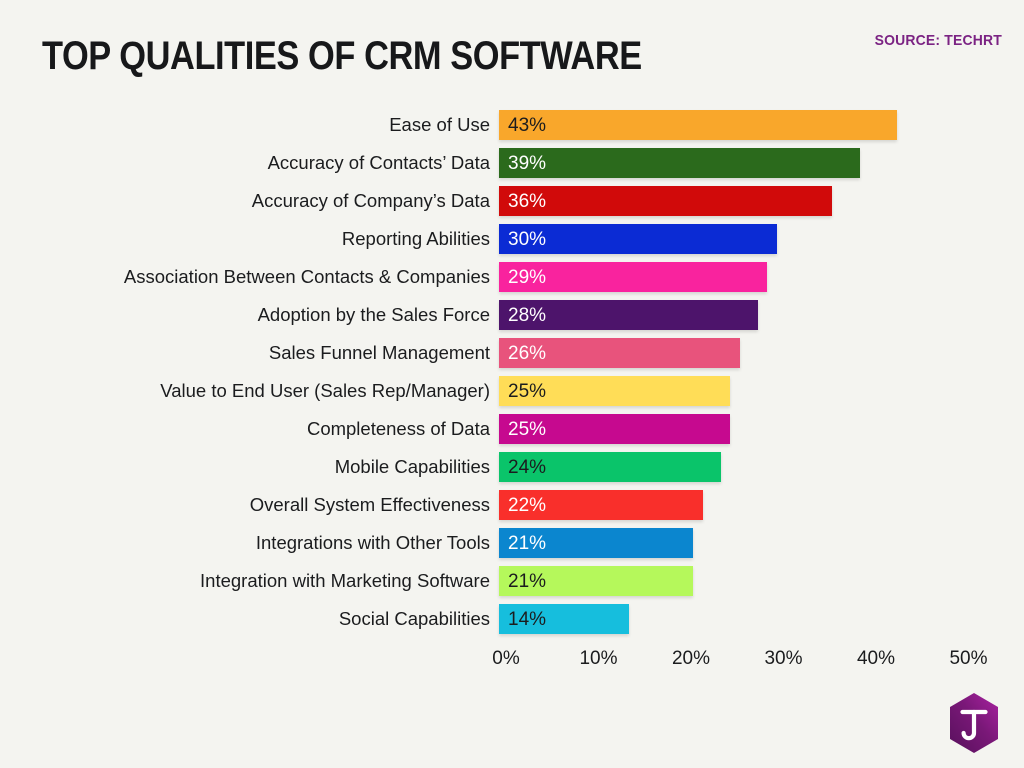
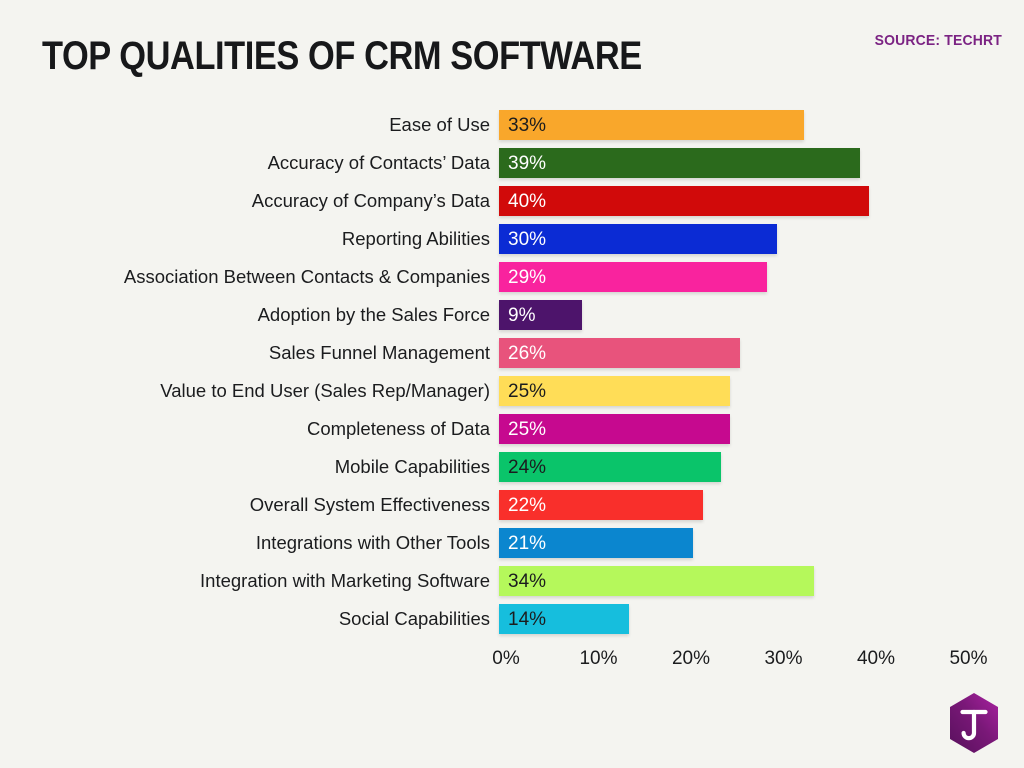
Ease of Use: 43% -> 33%
Accuracy of Company’s Data: 36% -> 40%
Adoption by the Sales Force: 28% -> 9%
Integration with Marketing Software: 21% -> 34%
